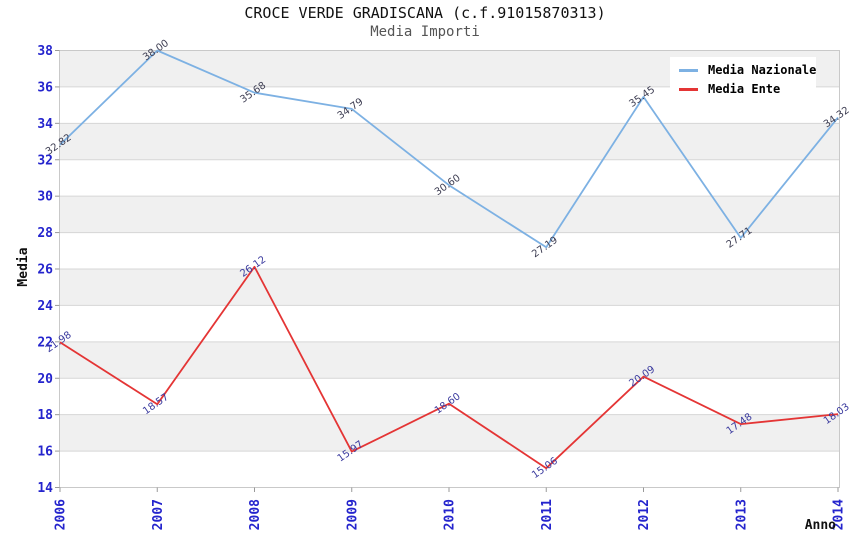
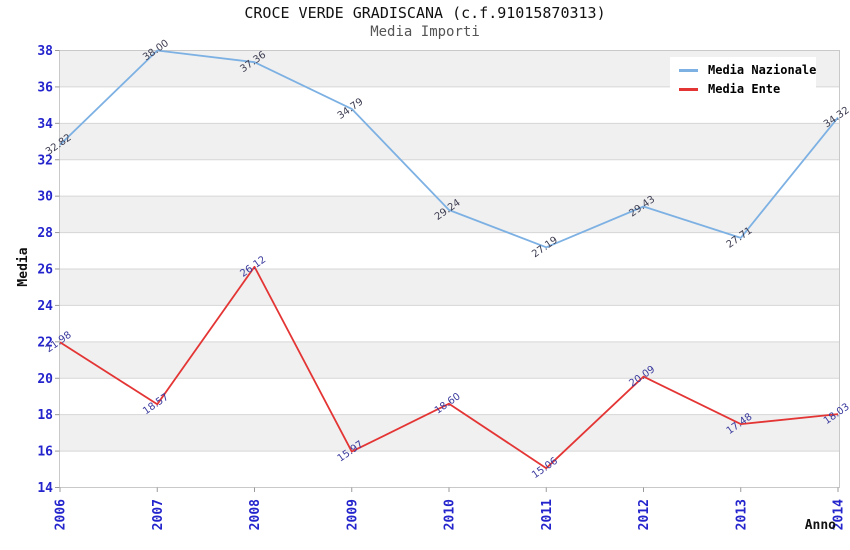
Media Nazionale/2008: 35.68 -> 37.36
Media Nazionale/2010: 30.60 -> 29.24
Media Nazionale/2012: 35.45 -> 29.43
